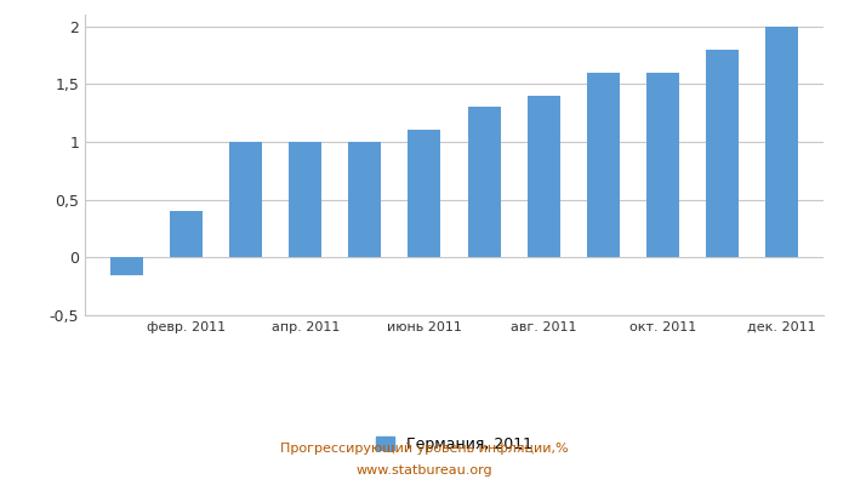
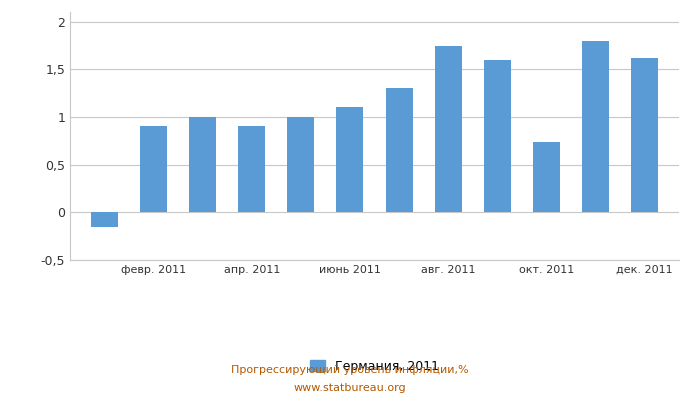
февр. 2011: 0,40 -> 0,90
апр. 2011: 1,00 -> 0,90
авг. 2011: 1,40 -> 1,74
окт. 2011: 1,60 -> 0,74
дек. 2011: 2,00 -> 1,62
